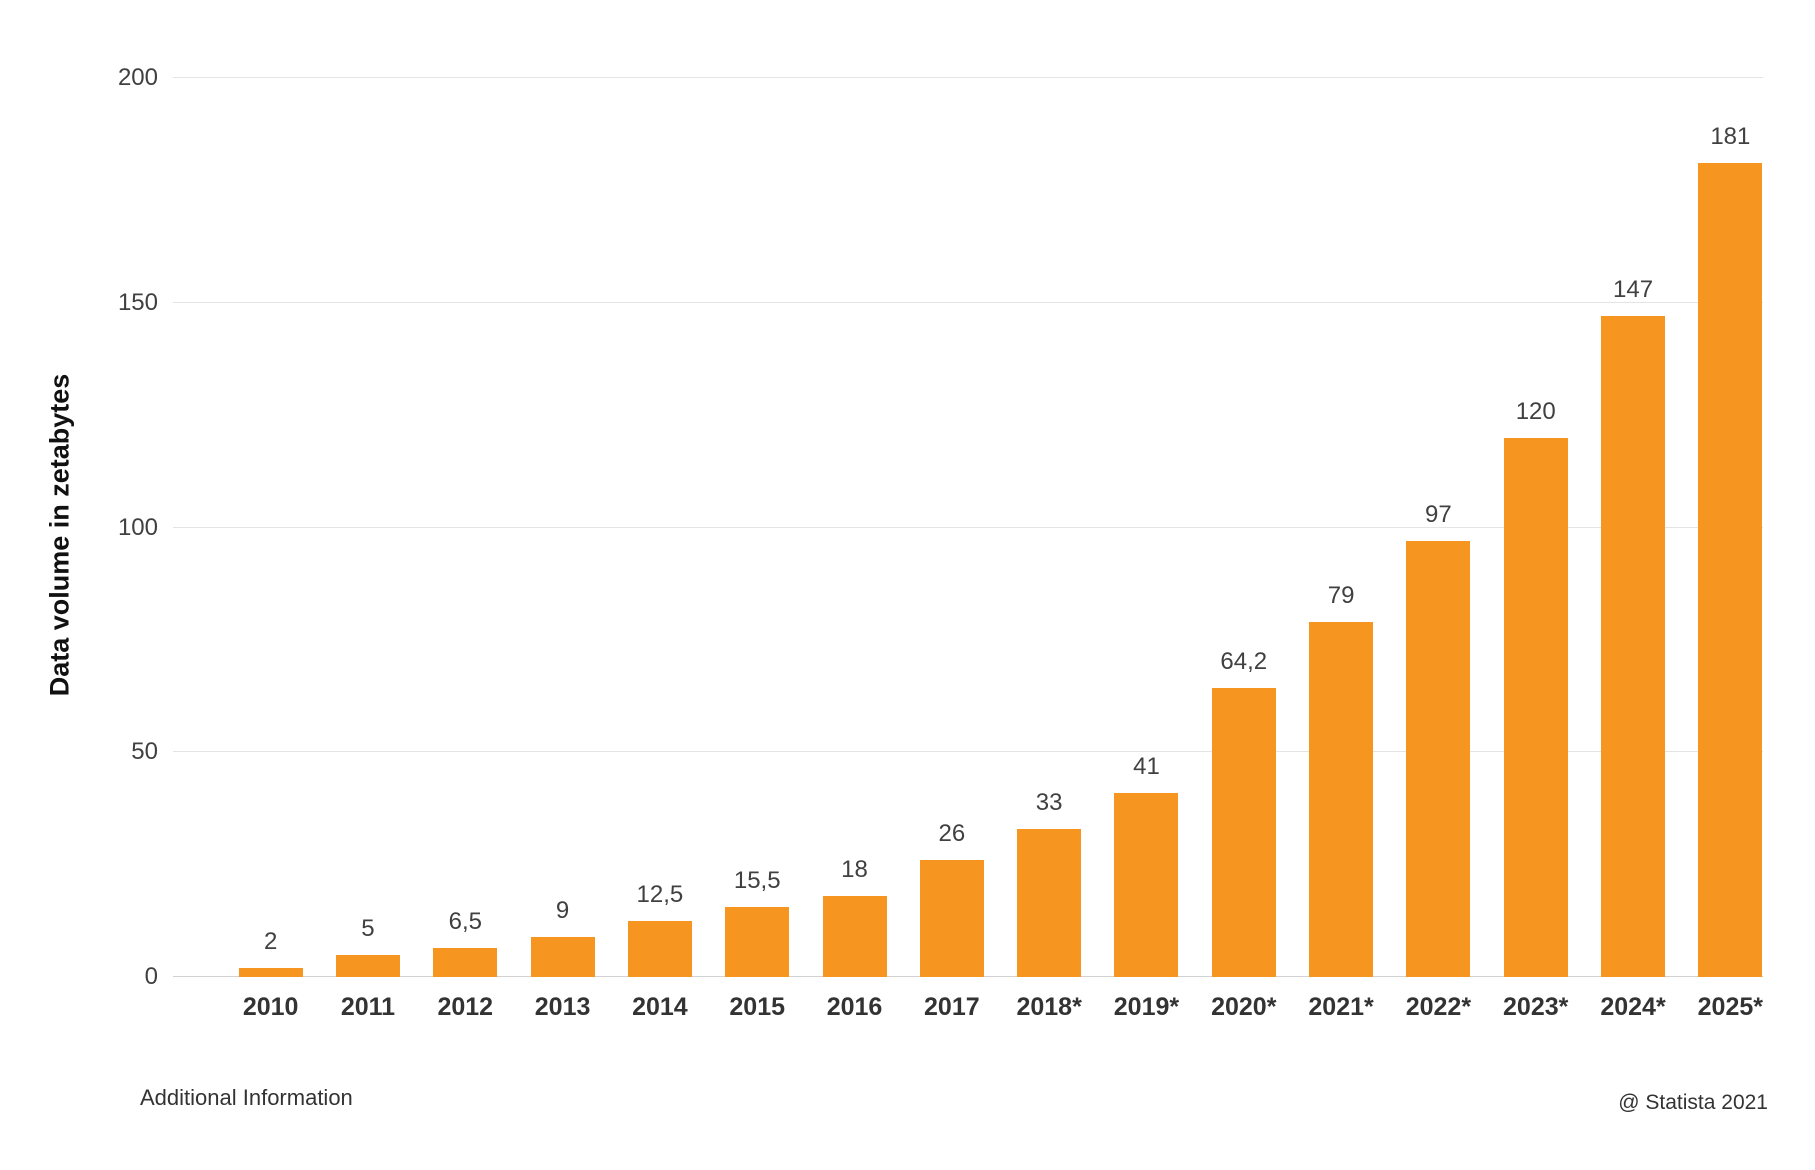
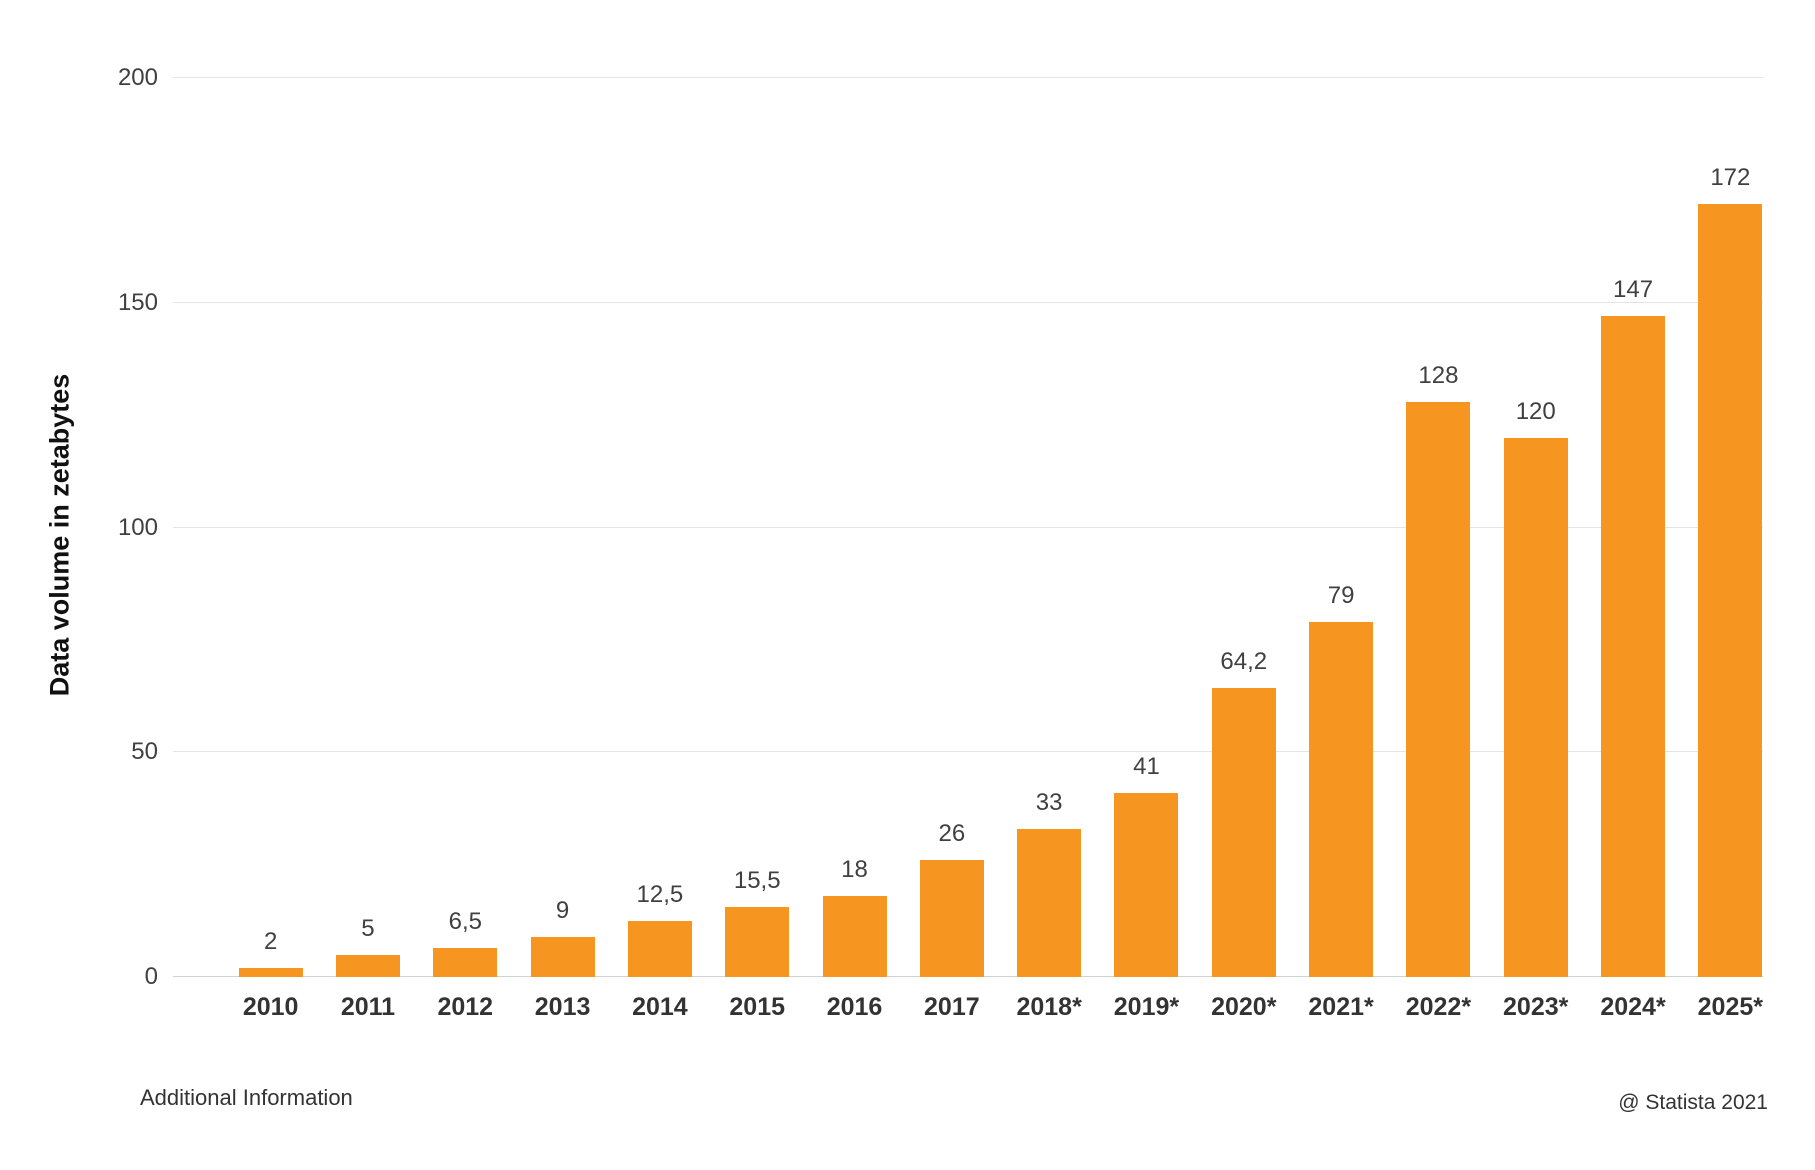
2022*: 97 -> 128
2025*: 181 -> 172
